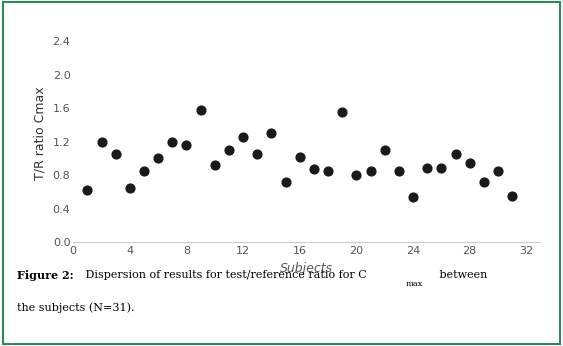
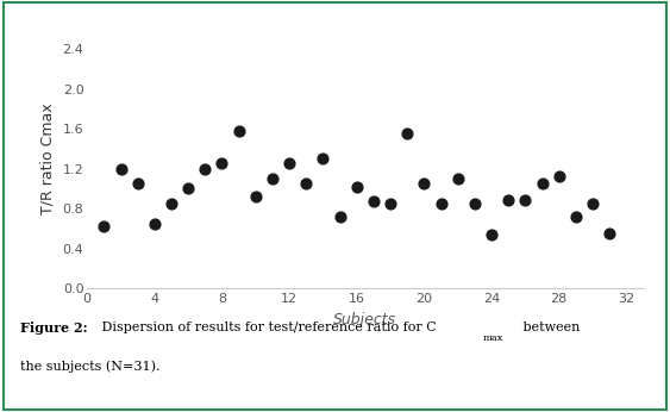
8: 1.16 -> 1.25
20: 0.80 -> 1.05
28: 0.94 -> 1.12
